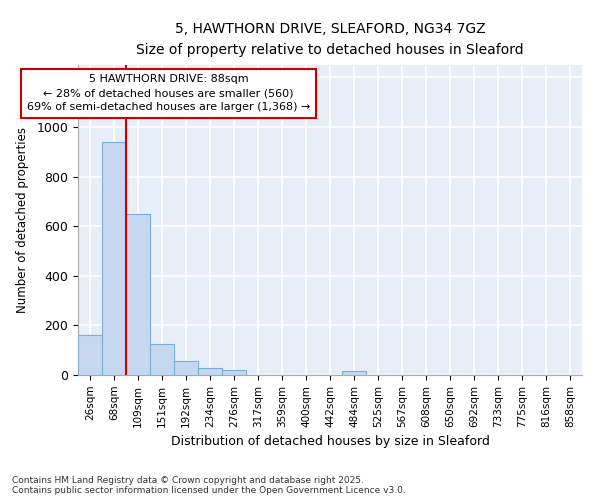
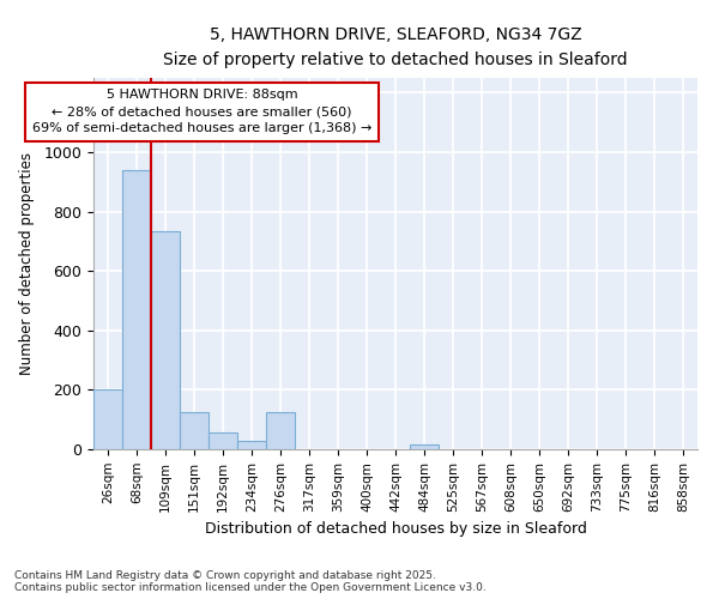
26sqm: 160 -> 200
109sqm: 650 -> 735
276sqm: 20 -> 125
